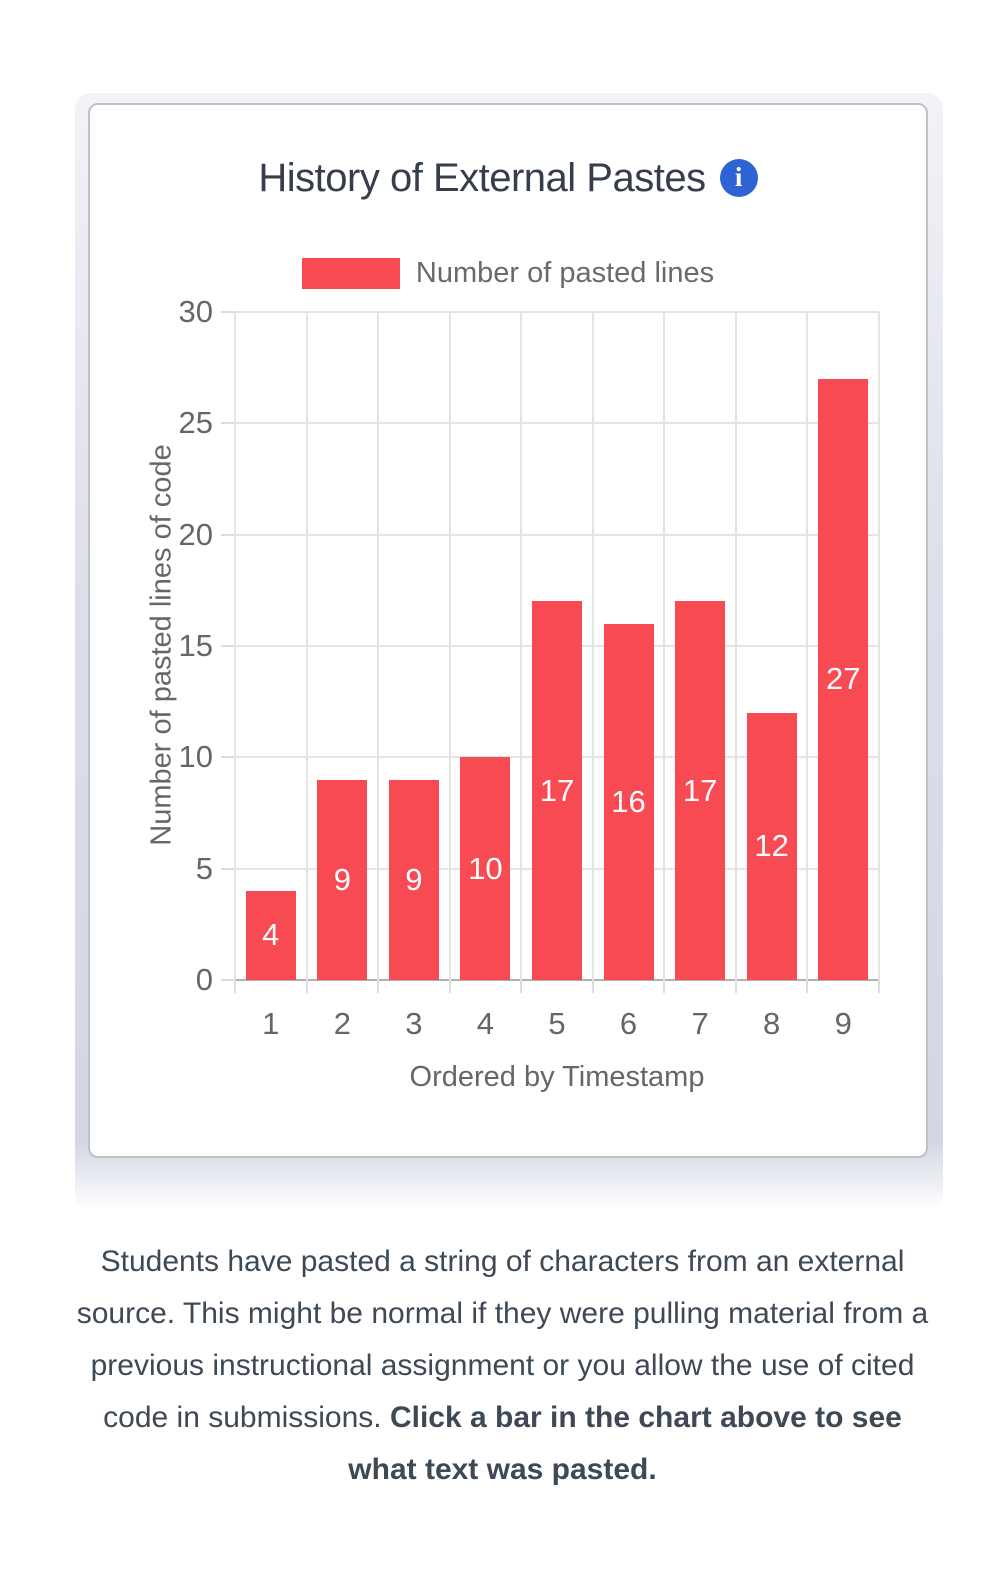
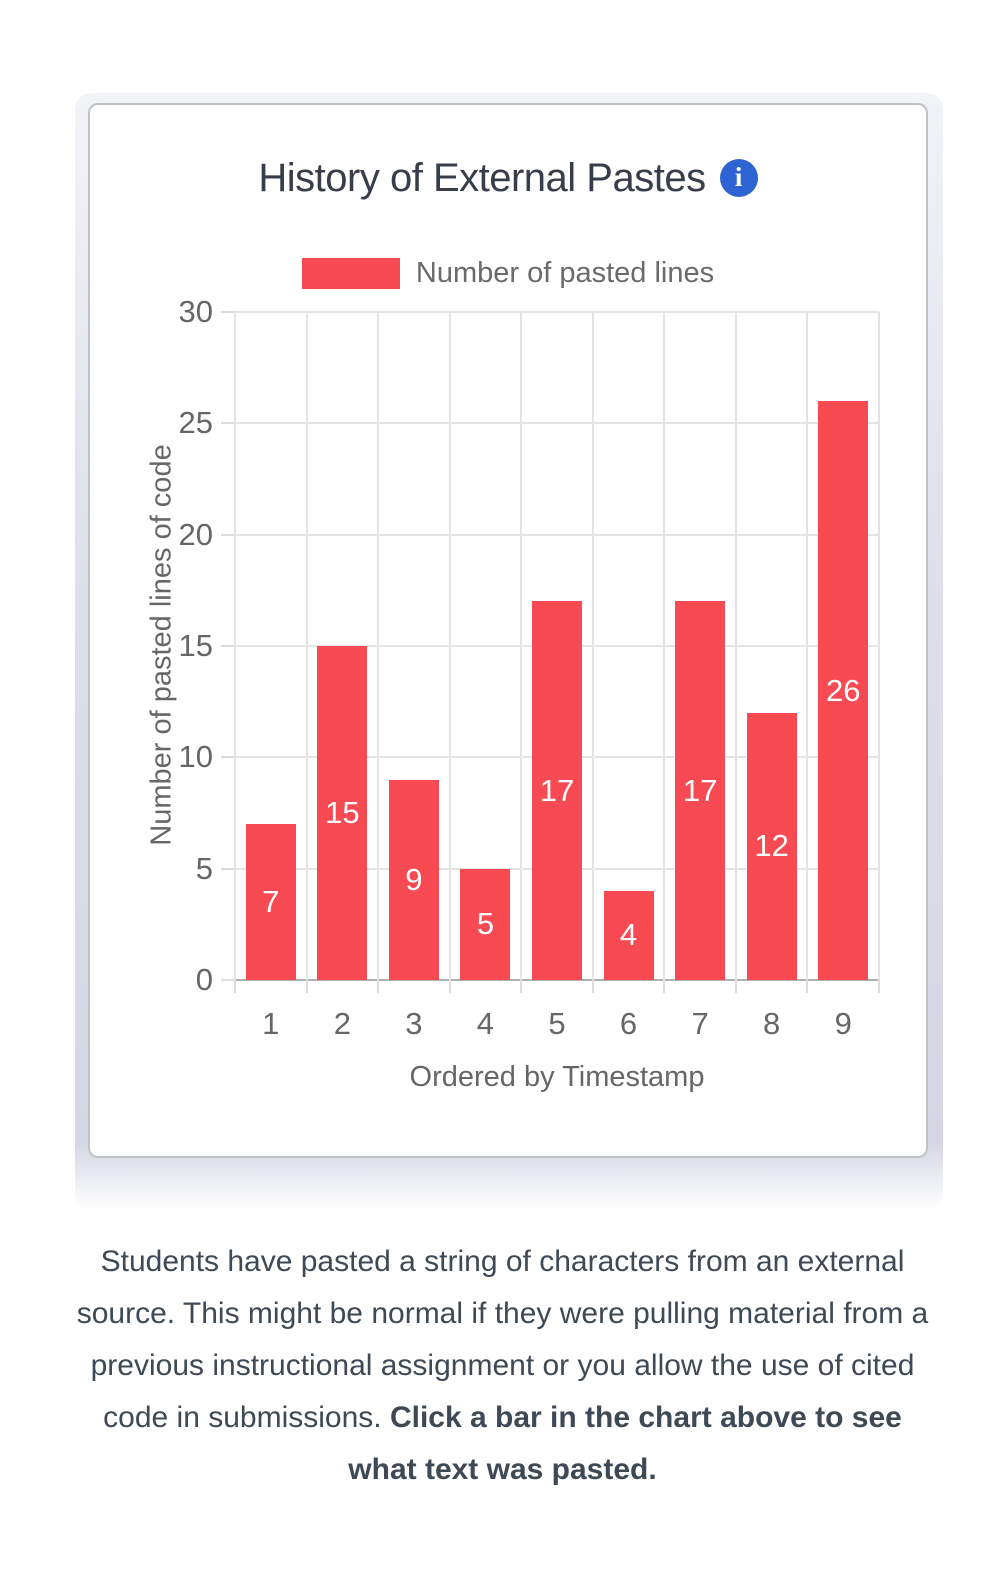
1: 4 -> 7
2: 9 -> 15
4: 10 -> 5
6: 16 -> 4
9: 27 -> 26
